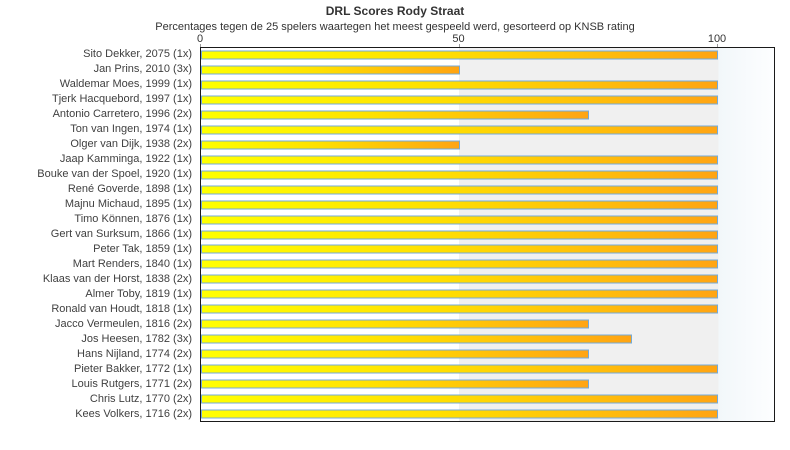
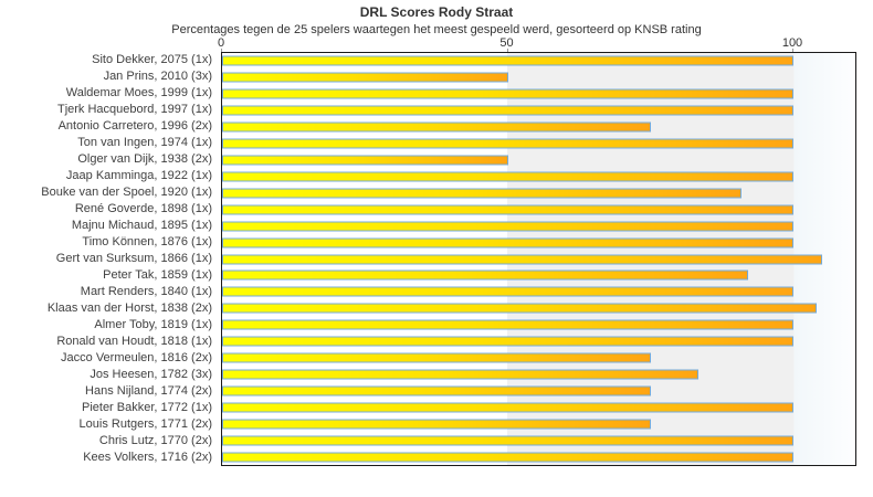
Bouke van der Spoel, 1920 (1x): 100 -> 91
Gert van Surksum, 1866 (1x): 100 -> 105
Peter Tak, 1859 (1x): 100 -> 92
Klaas van der Horst, 1838 (2x): 100 -> 104
